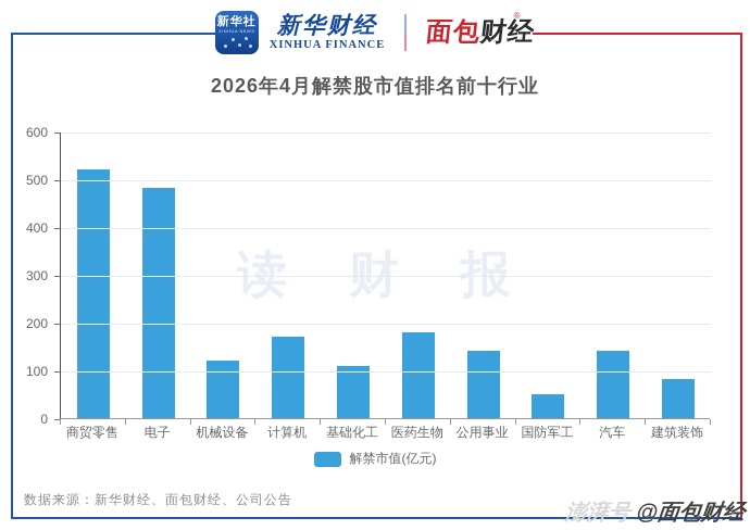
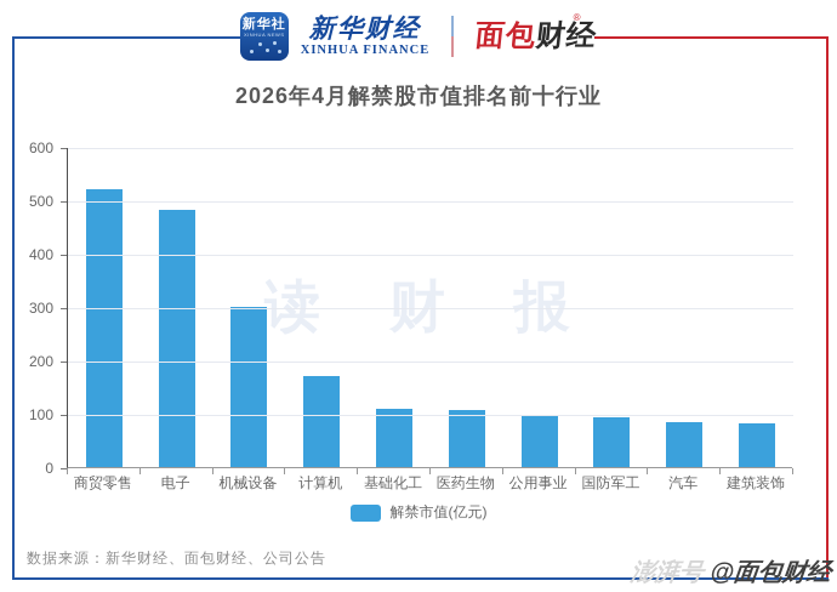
机械设备: 120 -> 300
医药生物: 180 -> 110
公用事业: 140 -> 100
国防军工: 50 -> 90
汽车: 140 -> 80
